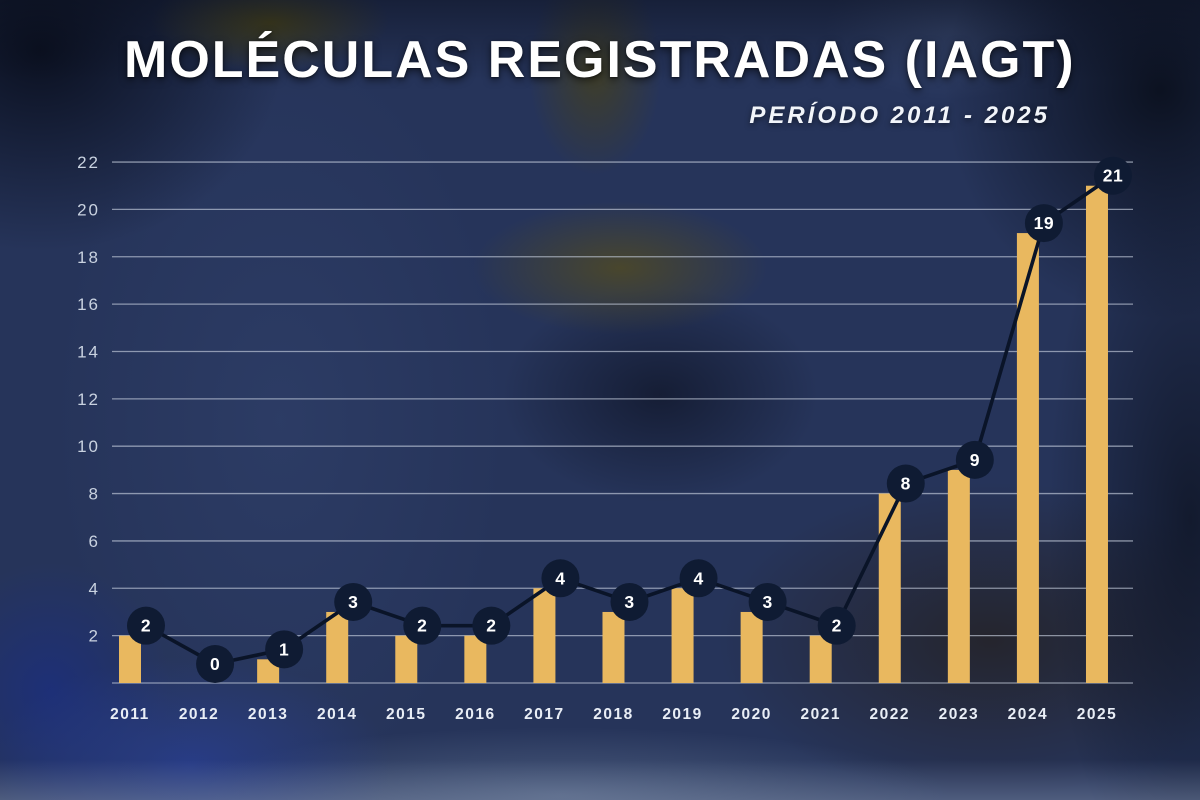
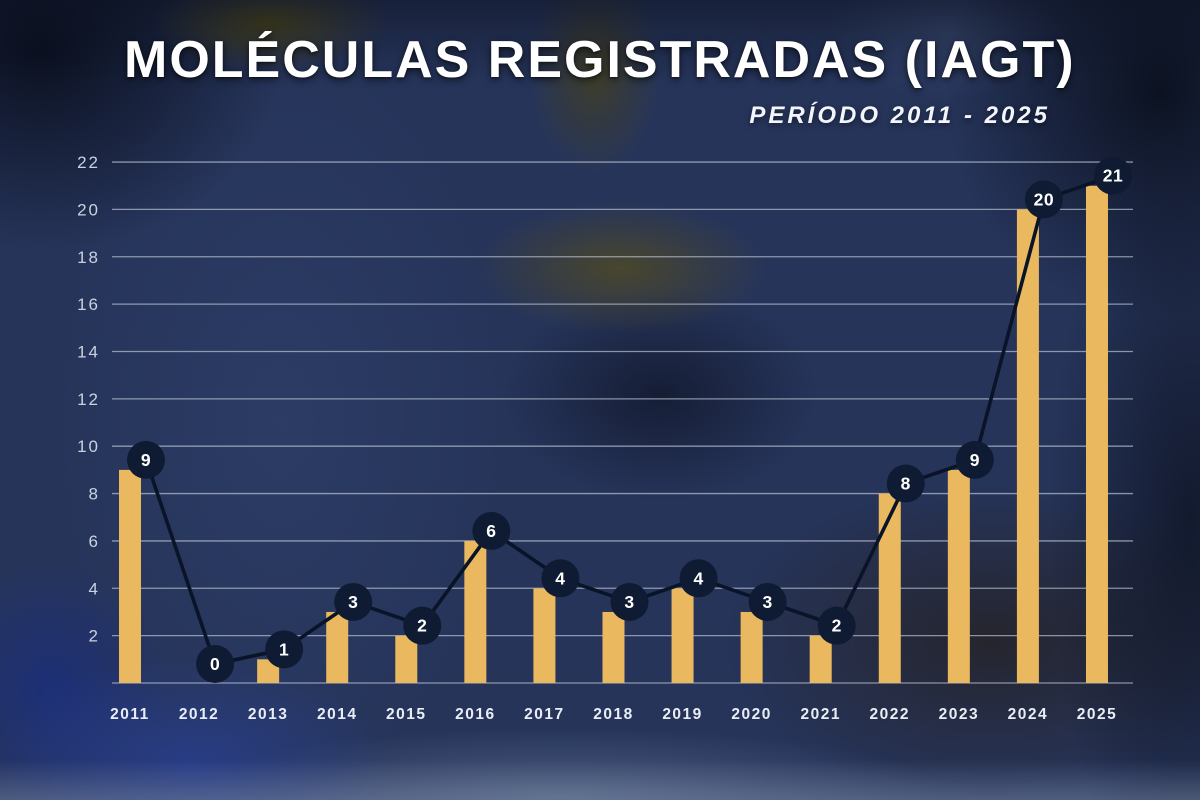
2011: 2 -> 9
2016: 2 -> 6
2024: 19 -> 20
